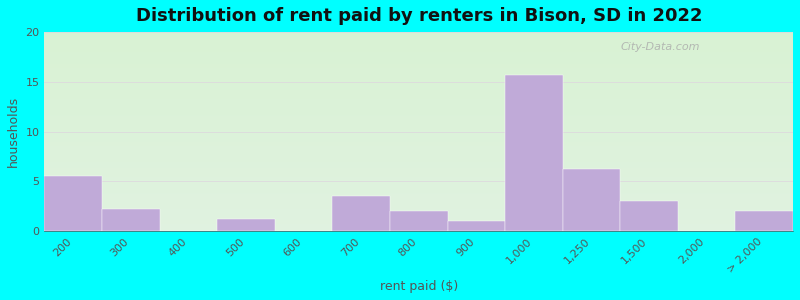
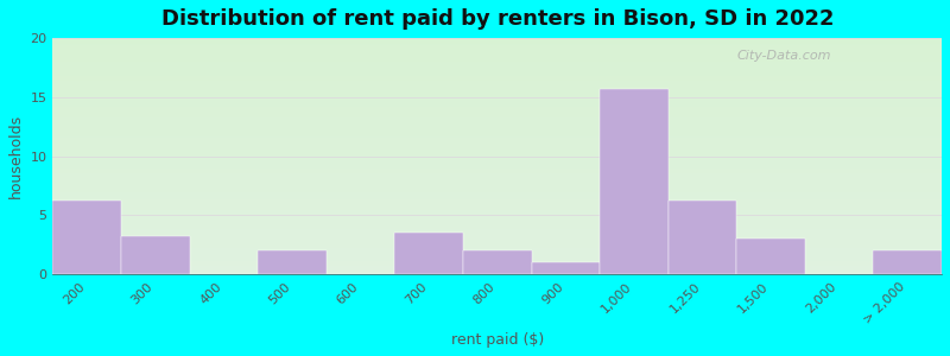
200: 5.5 -> 6.2
300: 2.2 -> 3.2
500: 1.2 -> 2.0
